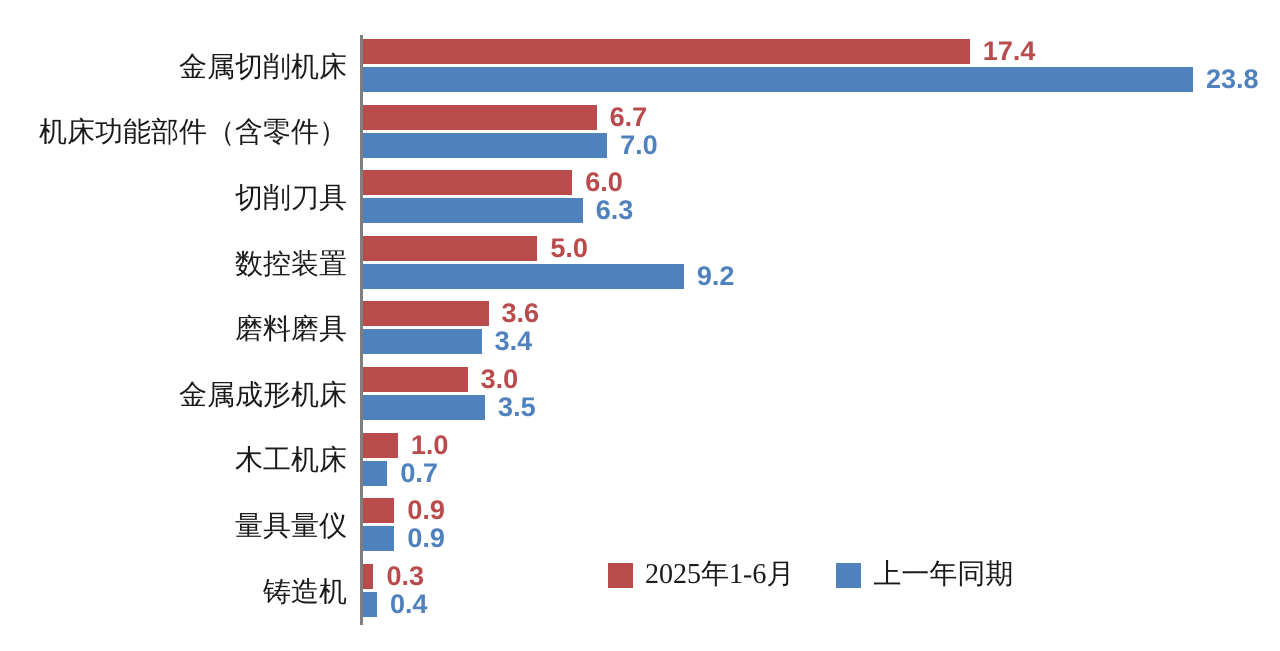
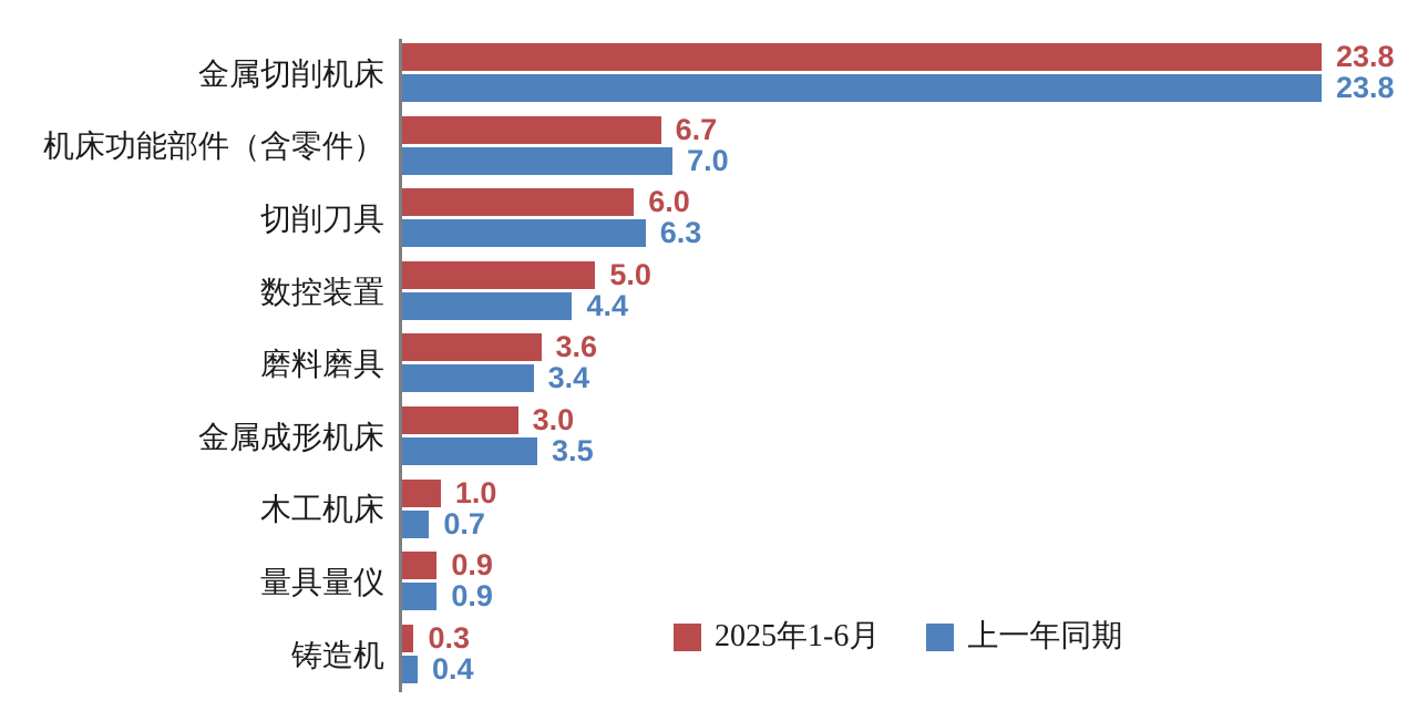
2025年1-6月/金属切削机床: 17.4 -> 23.8
上一年同期/数控装置: 9.2 -> 4.4
